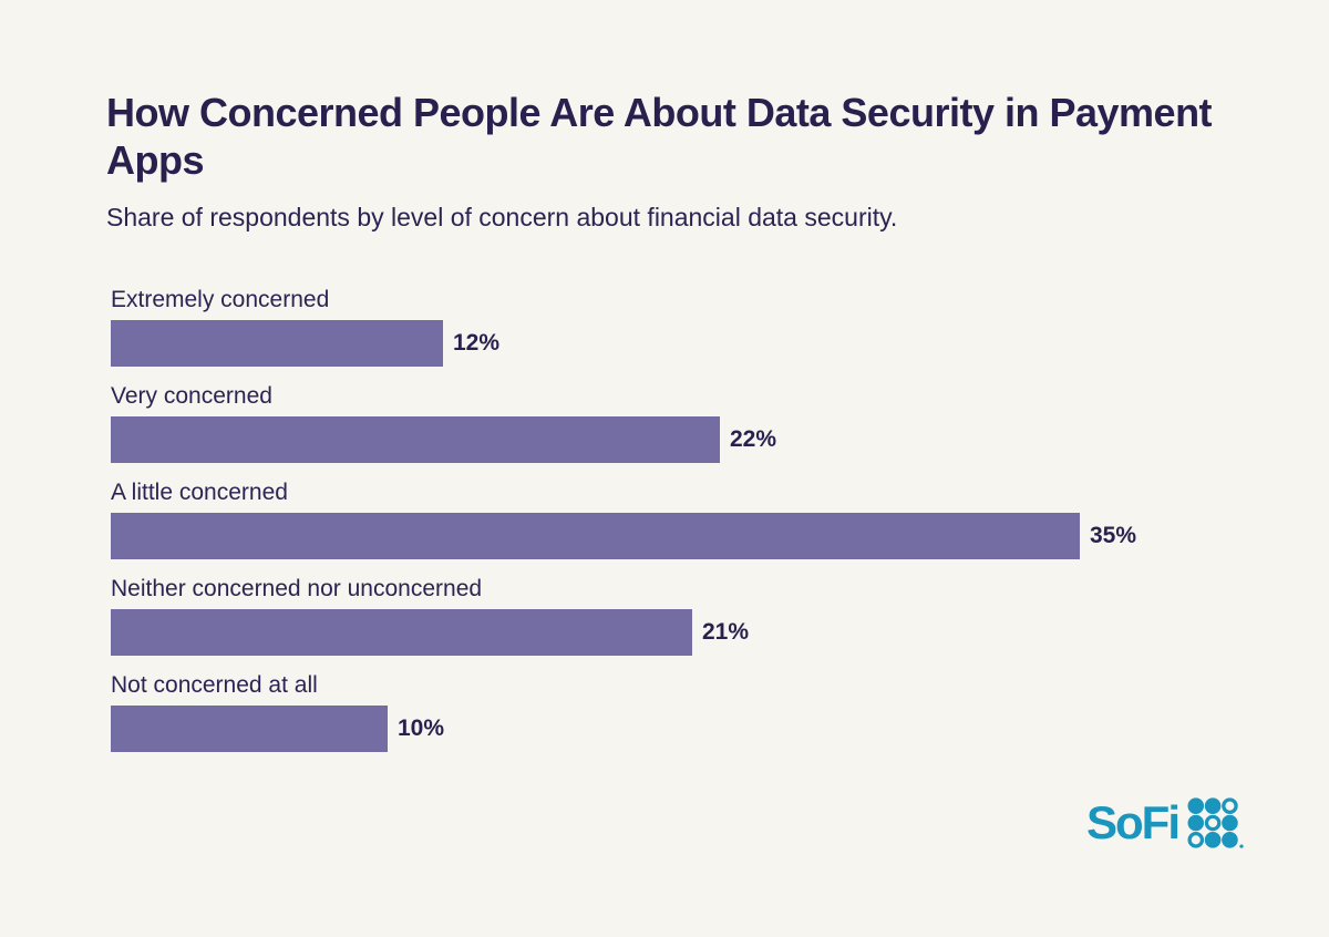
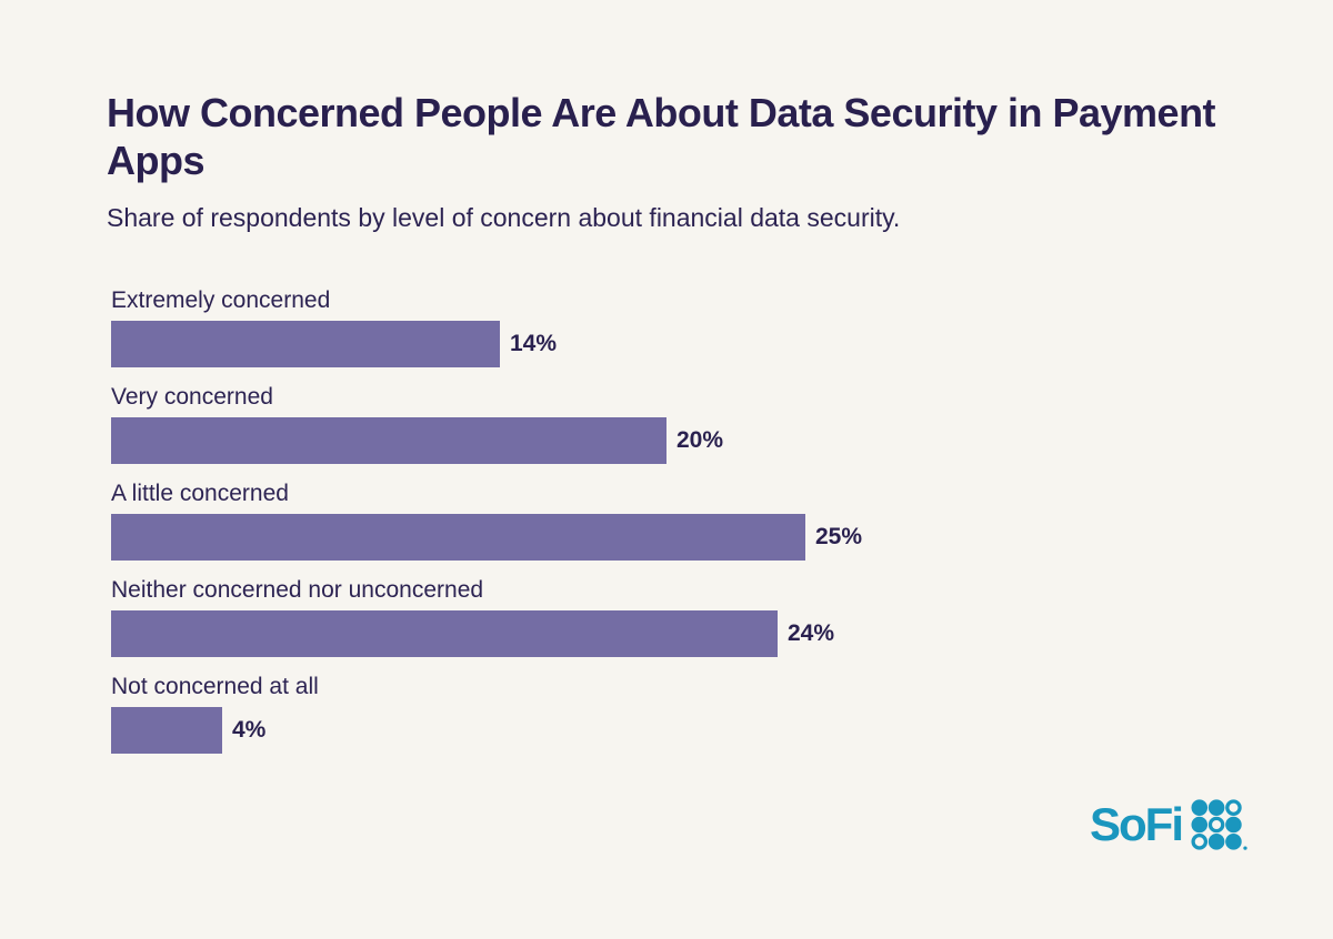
Extremely concerned: 12% -> 14%
Very concerned: 22% -> 20%
A little concerned: 35% -> 25%
Neither concerned nor unconcerned: 21% -> 24%
Not concerned at all: 10% -> 4%
